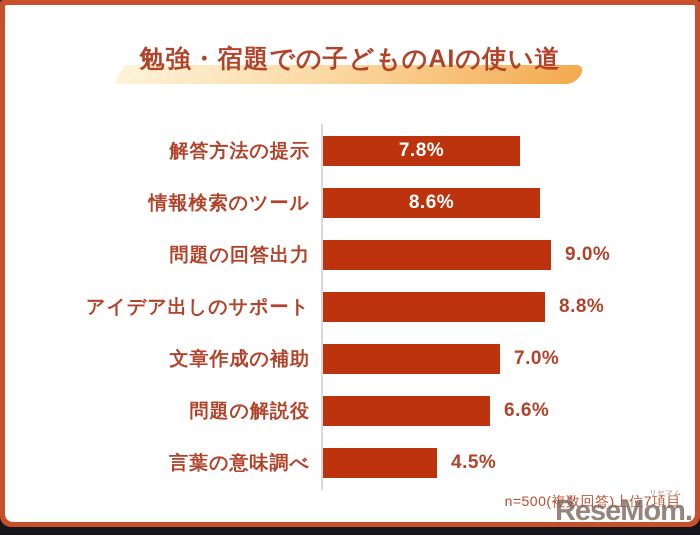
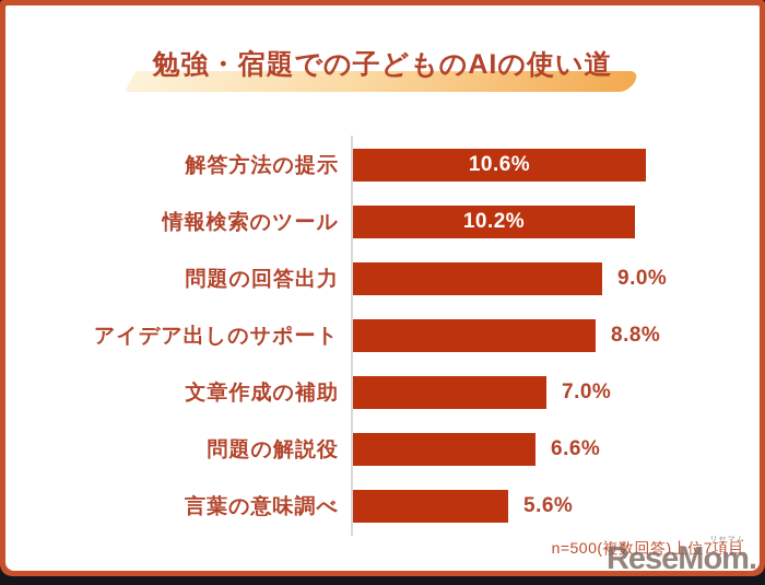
解答方法の提示: 7.8% -> 10.6%
情報検索のツール: 8.6% -> 10.2%
言葉の意味調べ: 4.5% -> 5.6%
